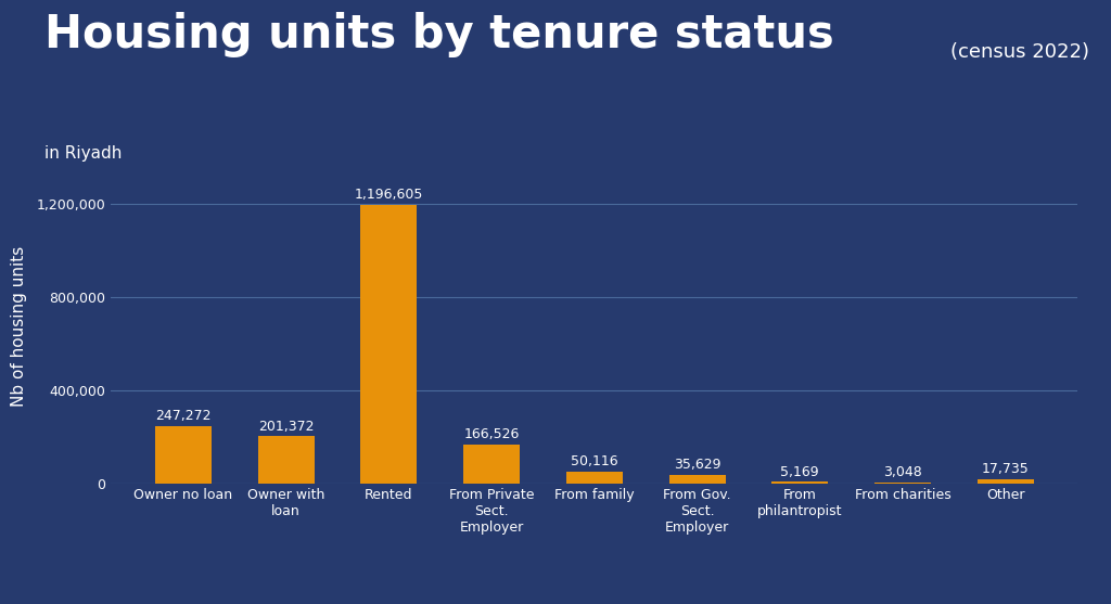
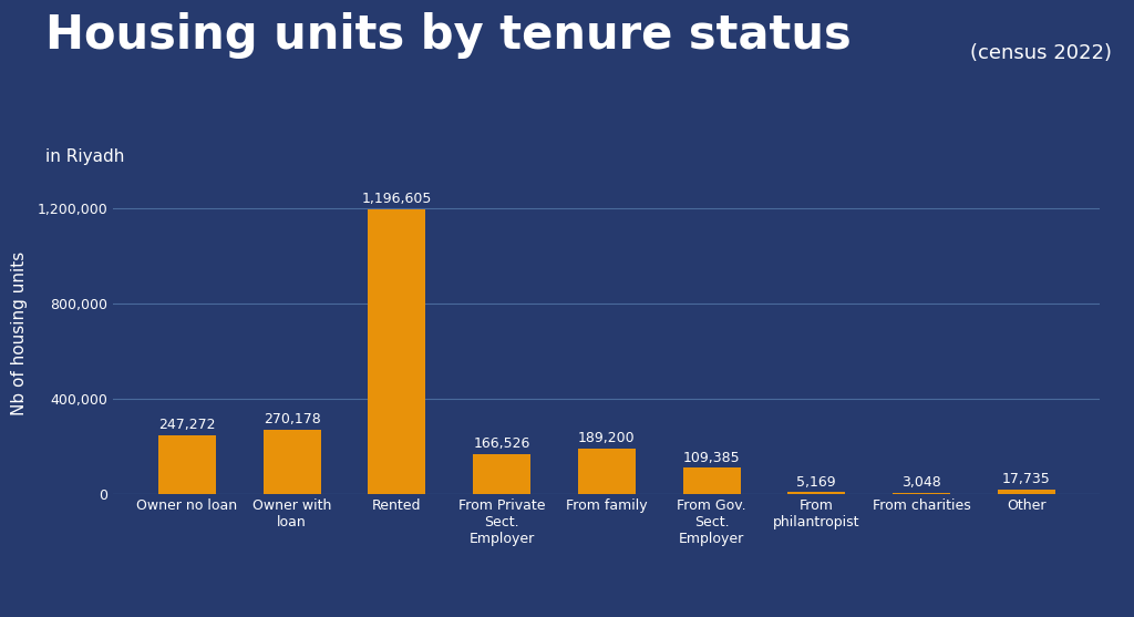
Owner with loan: 201,372 -> 270,178
From family: 50,116 -> 189,200
From Gov. Sect. Employer: 35,629 -> 109,385
